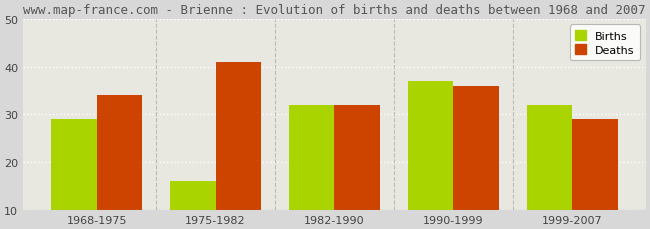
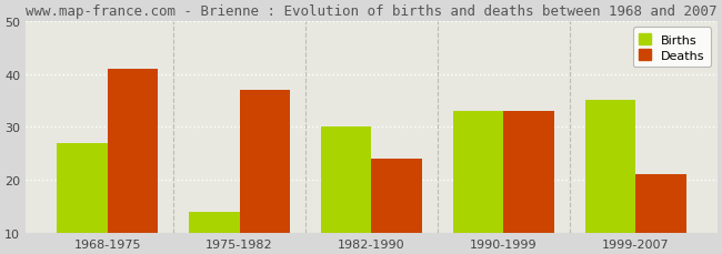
Births/1968-1975: 29 -> 27
Deaths/1968-1975: 34 -> 41
Births/1975-1982: 16 -> 14
Deaths/1975-1982: 41 -> 37
Births/1982-1990: 32 -> 30
Deaths/1982-1990: 32 -> 24
Births/1990-1999: 37 -> 33
Deaths/1990-1999: 36 -> 33
Births/1999-2007: 32 -> 35
Deaths/1999-2007: 29 -> 21
